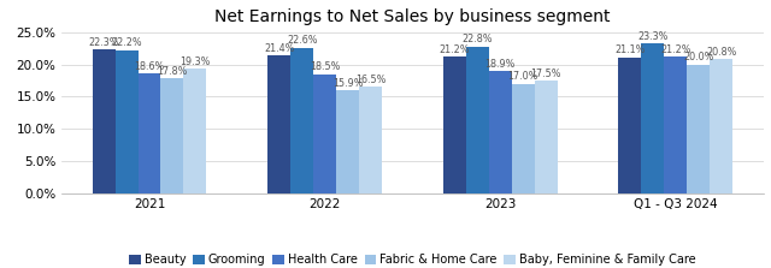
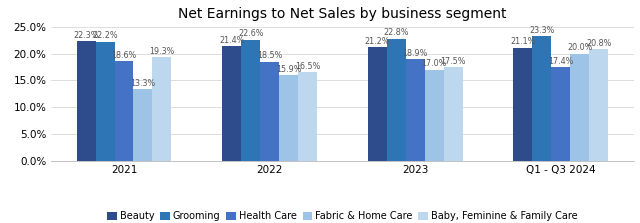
Fabric & Home Care/2021: 17.8% -> 13.3%
Health Care/Q1 - Q3 2024: 21.2% -> 17.4%
